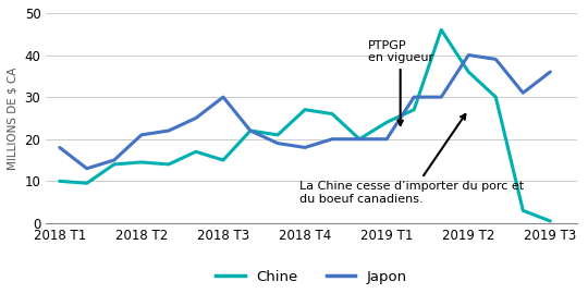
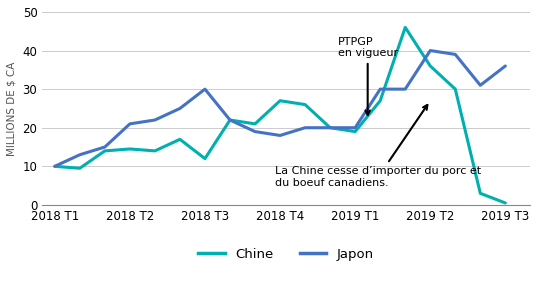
Japon/2018 T1: 18 -> 10
Chine/2018 T3: 15.0 -> 12.0
Chine/2019 T1: 24.0 -> 19.0
